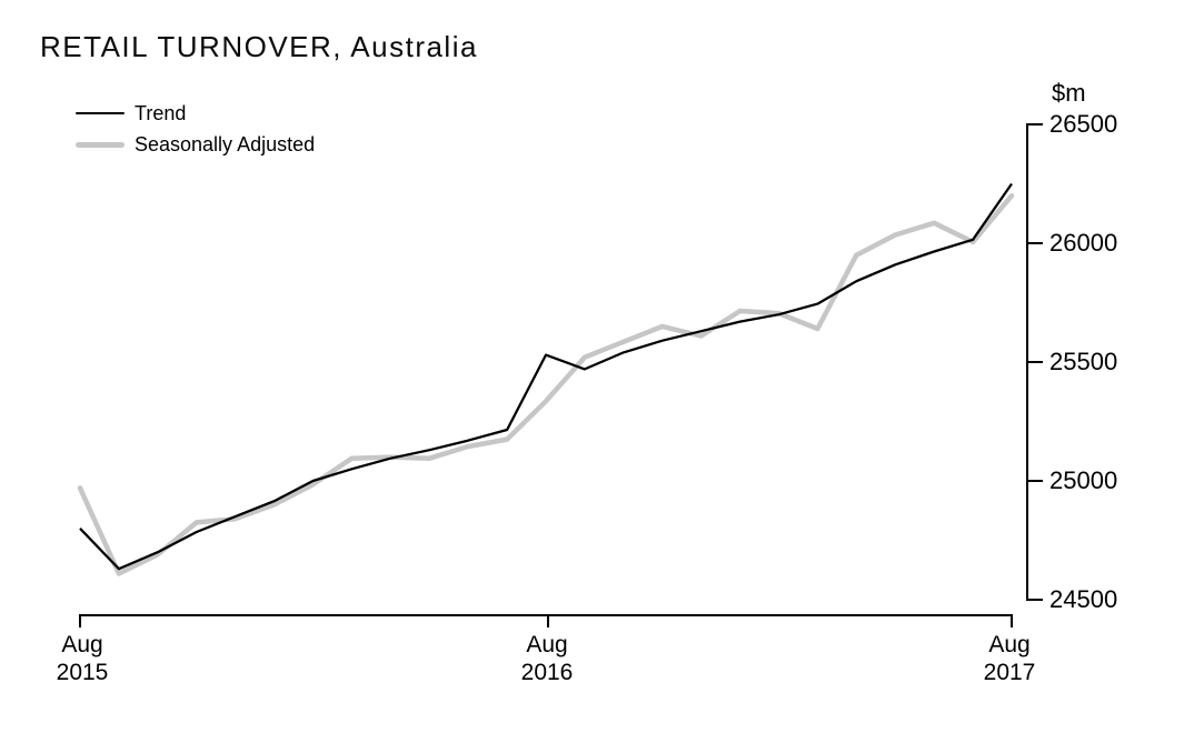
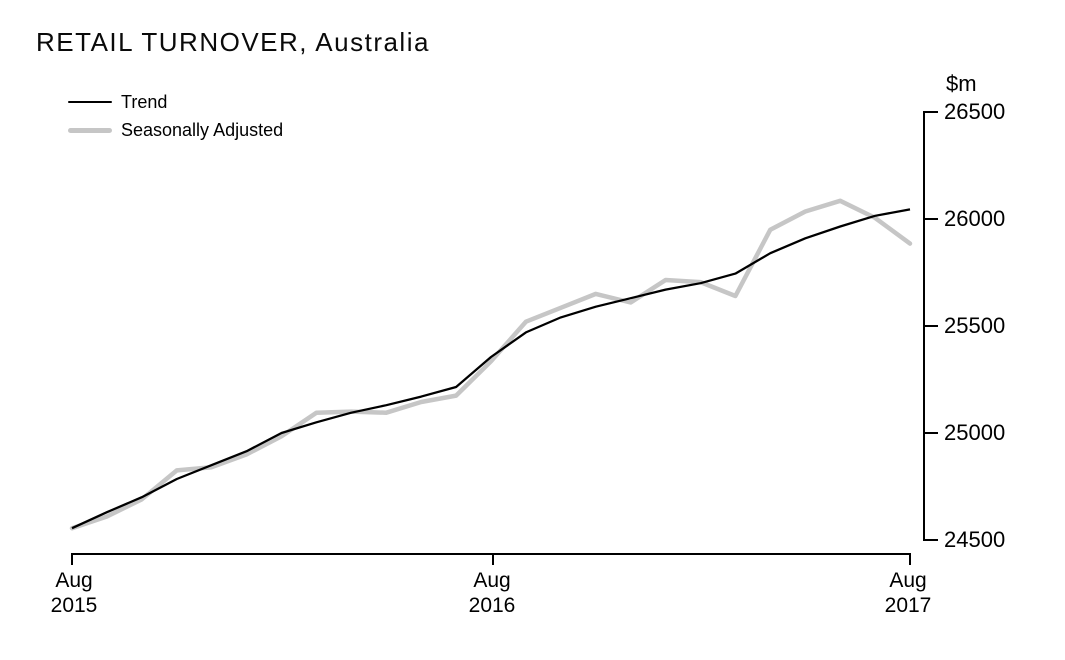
Trend/Aug 2015: 24800 -> 24560
Seasonally Adjusted/Aug 2015: 24970 -> 24560
Trend/Aug 2016: 25530 -> 25360
Trend/Aug 2017: 26250 -> 26040
Seasonally Adjusted/Aug 2017: 26200 -> 25880
